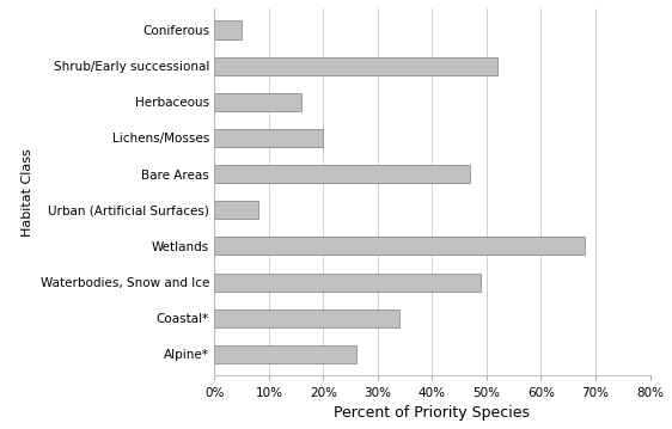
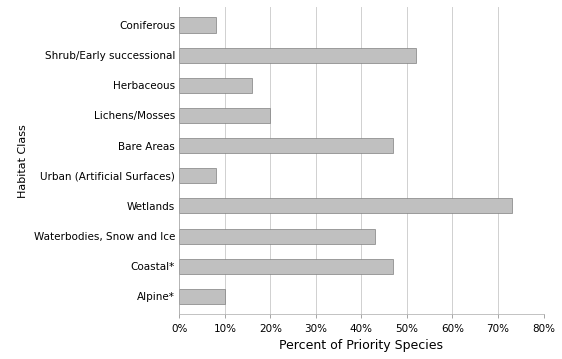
Coniferous: 5% -> 8%
Wetlands: 68% -> 73%
Waterbodies, Snow and Ice: 49% -> 43%
Coastal*: 34% -> 47%
Alpine*: 26% -> 10%
